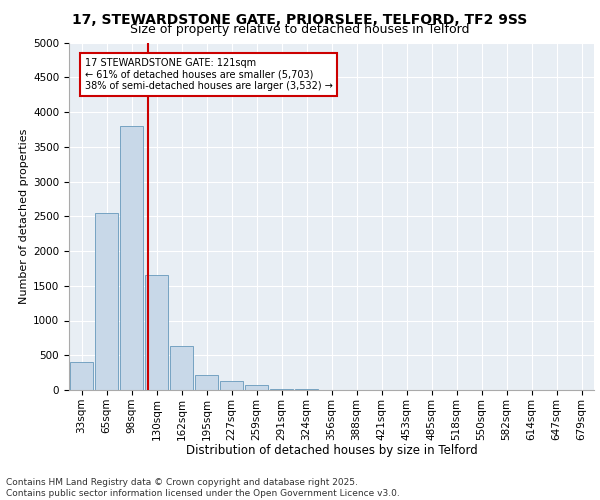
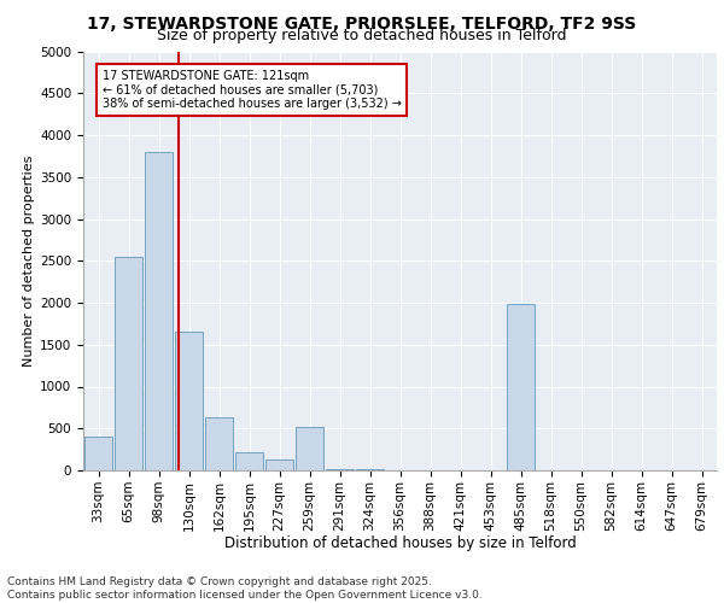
259sqm: 80 -> 520
485sqm: 0 -> 1980
